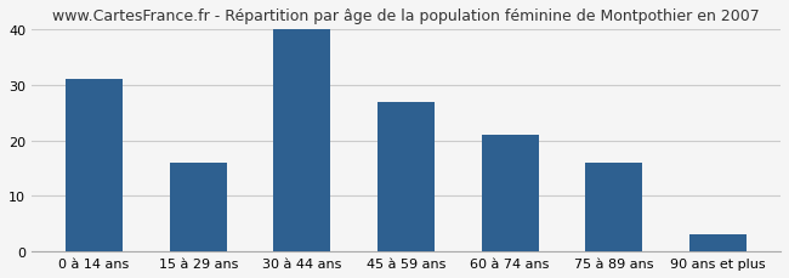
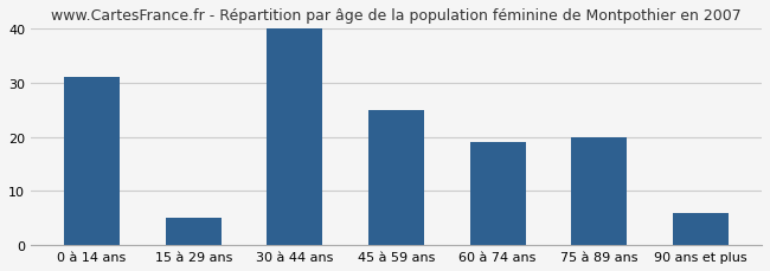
15 à 29 ans: 16 -> 5
45 à 59 ans: 27 -> 25
60 à 74 ans: 21 -> 19
75 à 89 ans: 16 -> 20
90 ans et plus: 3 -> 6
